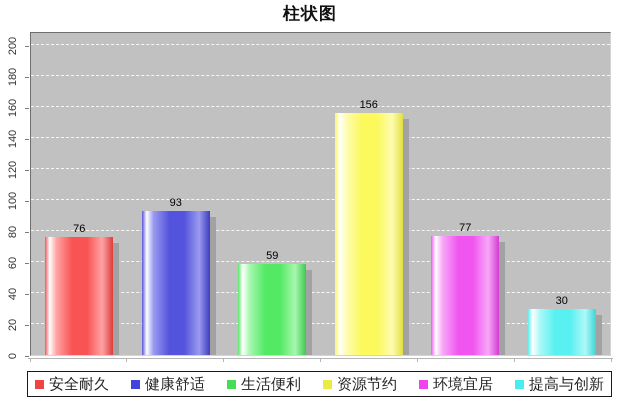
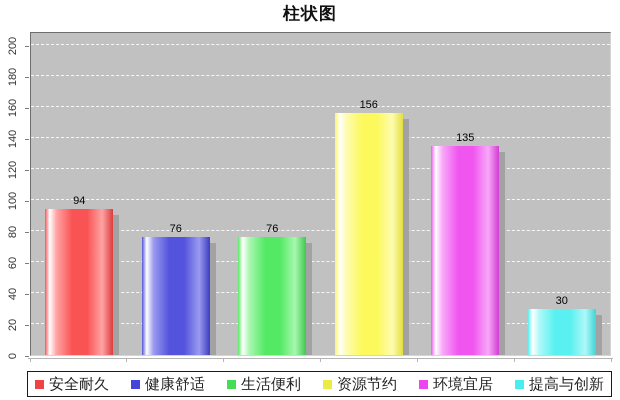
安全耐久: 76 -> 94
健康舒适: 93 -> 76
生活便利: 59 -> 76
环境宜居: 77 -> 135
